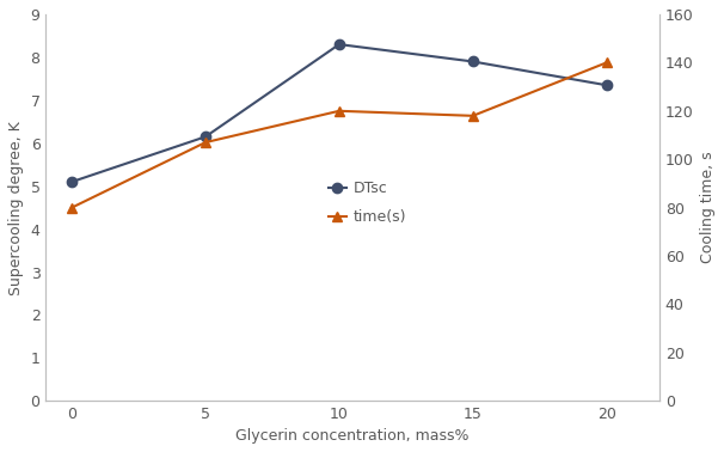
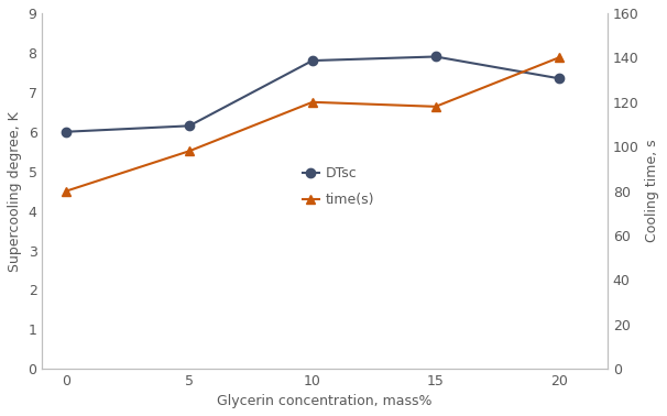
DTsc/0: 5.10 -> 6.00
time(s)/5: 107 -> 98
DTsc/10: 8.30 -> 7.80
